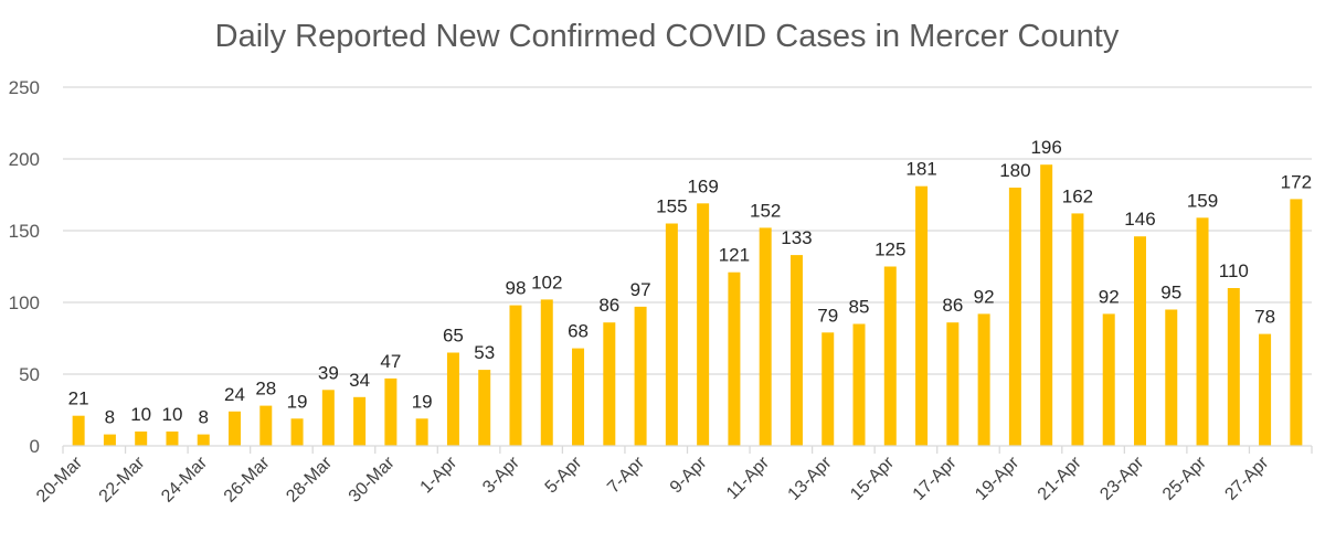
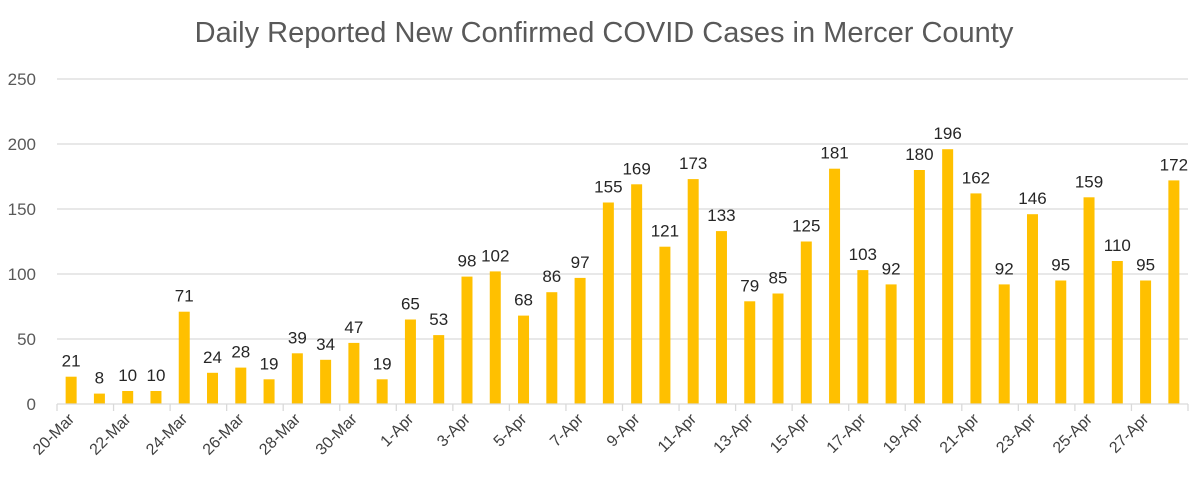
24-Mar: 8 -> 71
11-Apr: 152 -> 173
17-Apr: 86 -> 103
27-Apr: 78 -> 95
